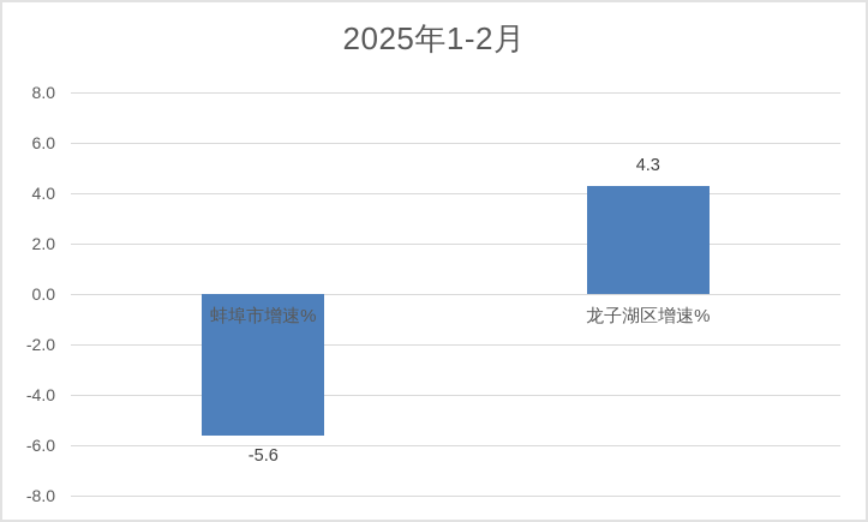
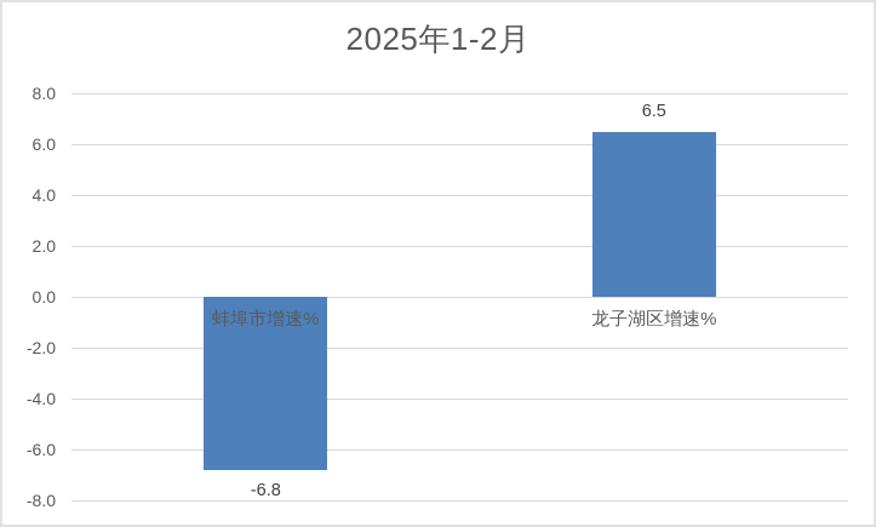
蚌埠市增速%: -5.6 -> -6.8
龙子湖区增速%: 4.3 -> 6.5
